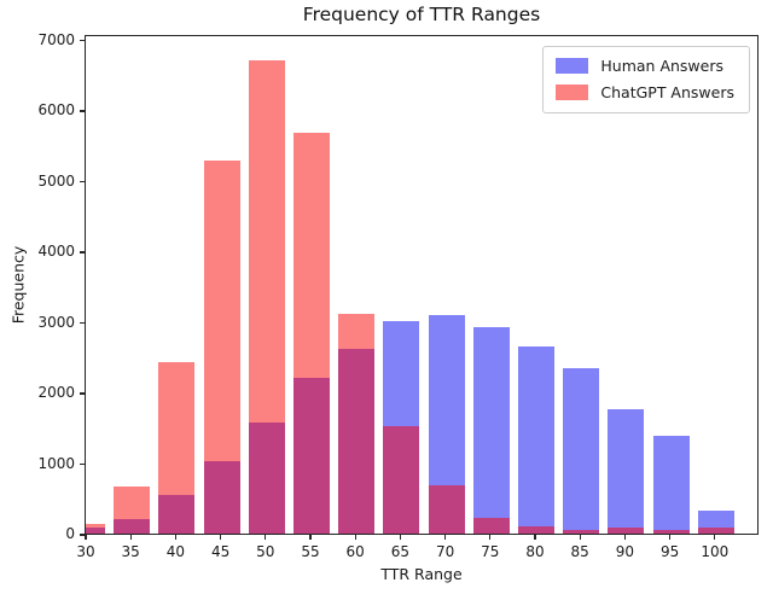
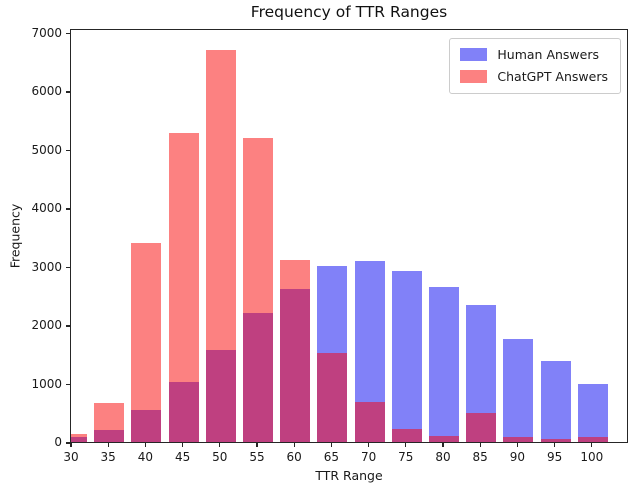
ChatGPT Answers/40: 2400 -> 3400
ChatGPT Answers/55: 5700 -> 5200
ChatGPT Answers/85: 100 -> 500
Human Answers/100: 300 -> 1000
